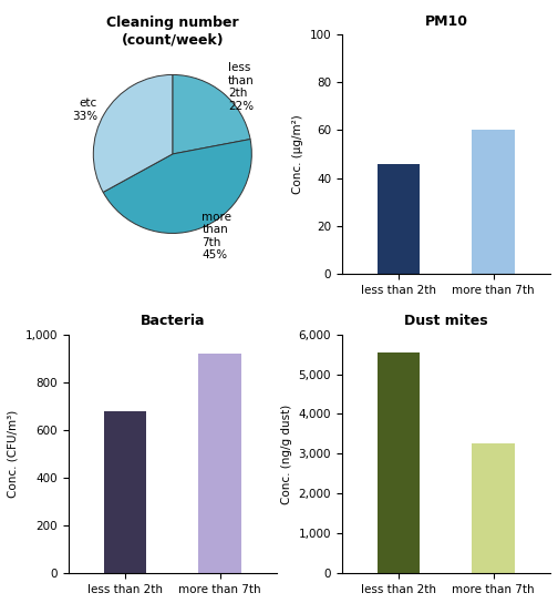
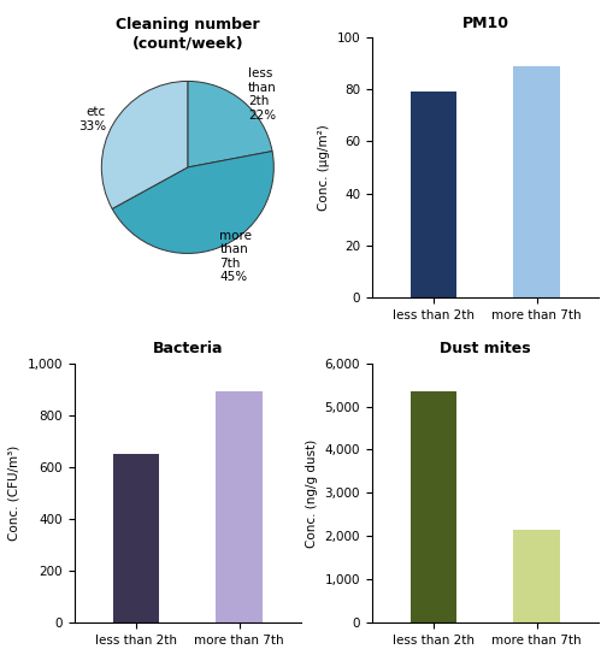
PM10/less than 2th: 46 -> 79
PM10/more than 7th: 60 -> 89
Bacteria/less than 2th: 680 -> 650
Bacteria/more than 7th: 920 -> 890
Dust mites/less than 2th: 5,550 -> 5,350
Dust mites/more than 7th: 3,250 -> 2,150
